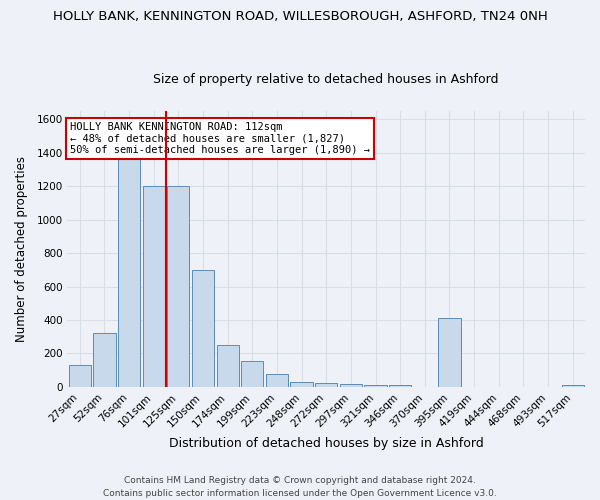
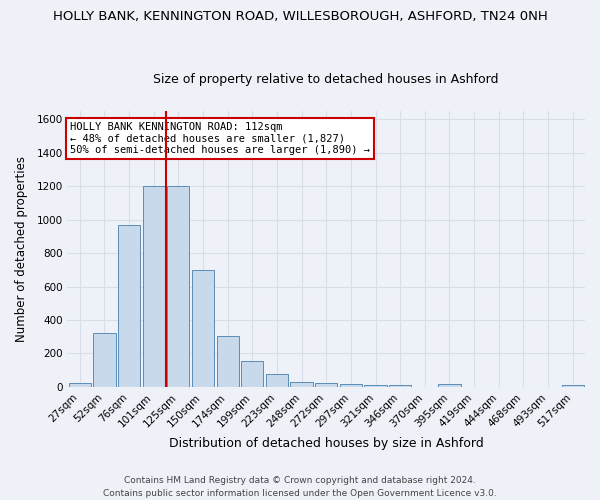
27sqm: 130 -> 20
76sqm: 1370 -> 970
174sqm: 250 -> 300
395sqm: 410 -> 20
